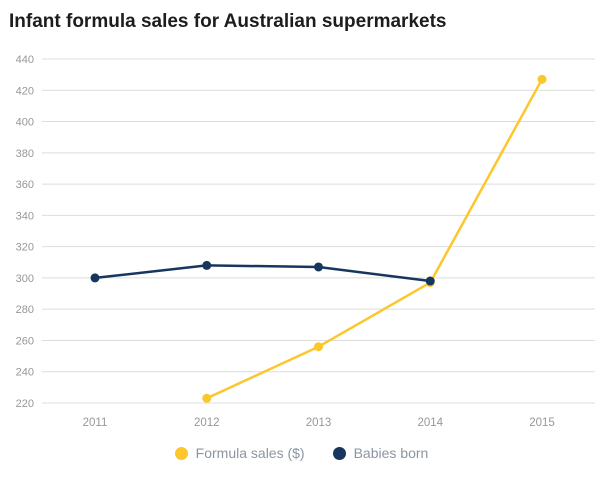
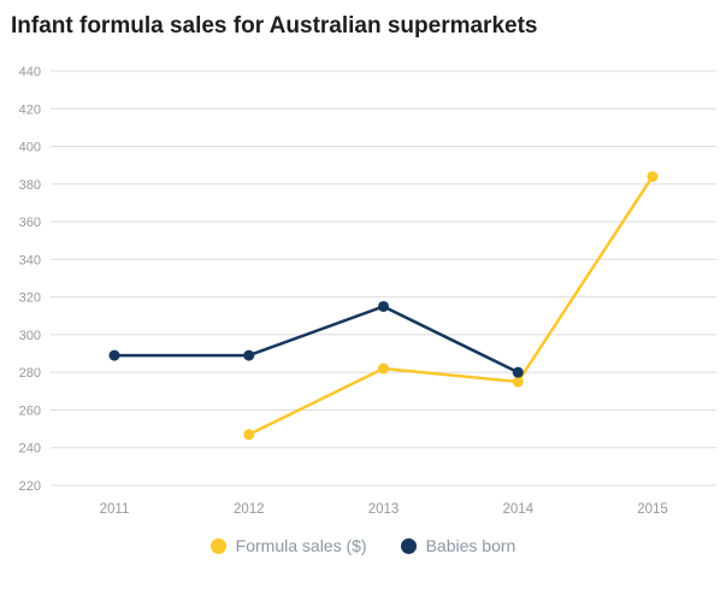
Babies born/2011: 300 -> 289
Formula sales ($)/2012: 223 -> 247
Babies born/2012: 308 -> 289
Formula sales ($)/2013: 256 -> 282
Babies born/2013: 307 -> 315
Formula sales ($)/2014: 297 -> 275
Babies born/2014: 298 -> 280
Formula sales ($)/2015: 427 -> 384
